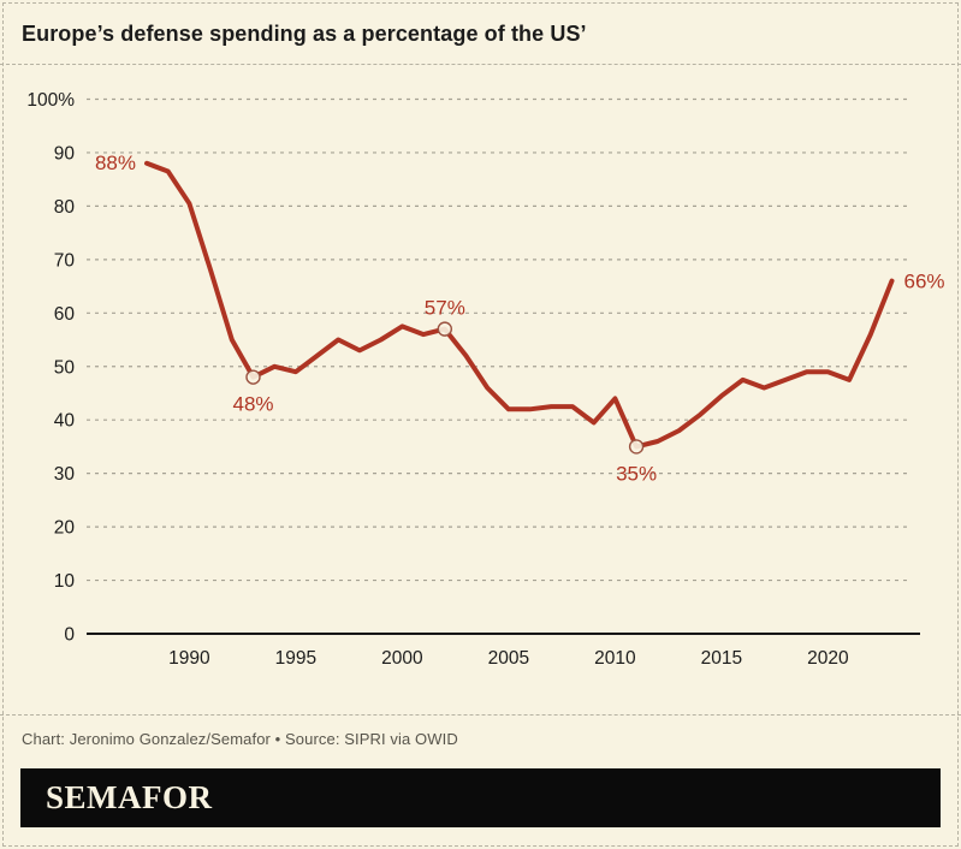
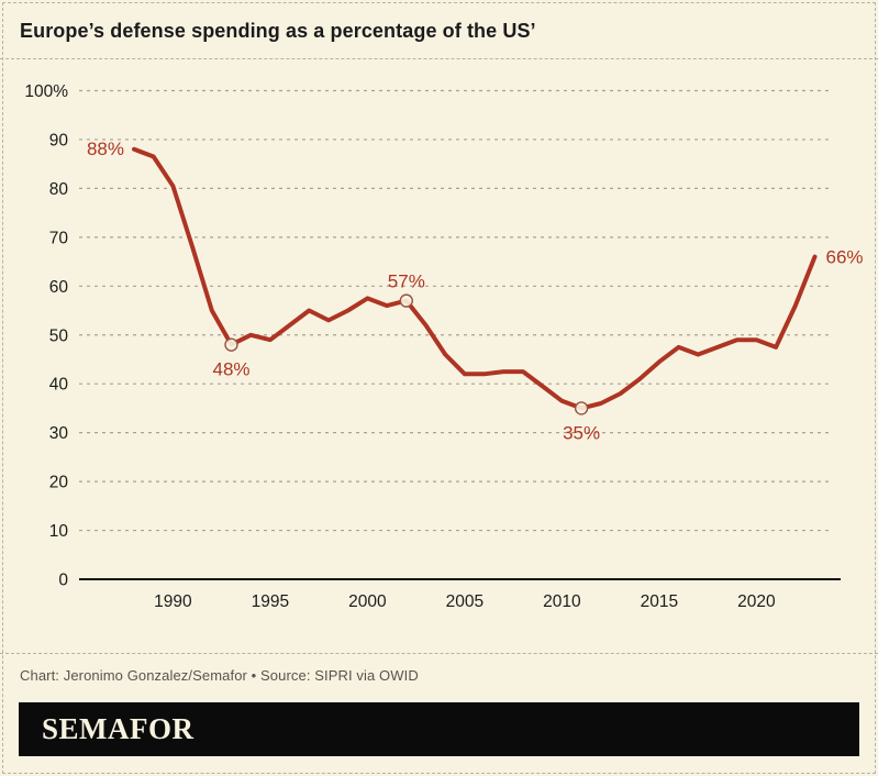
2010: 44% -> 36%
